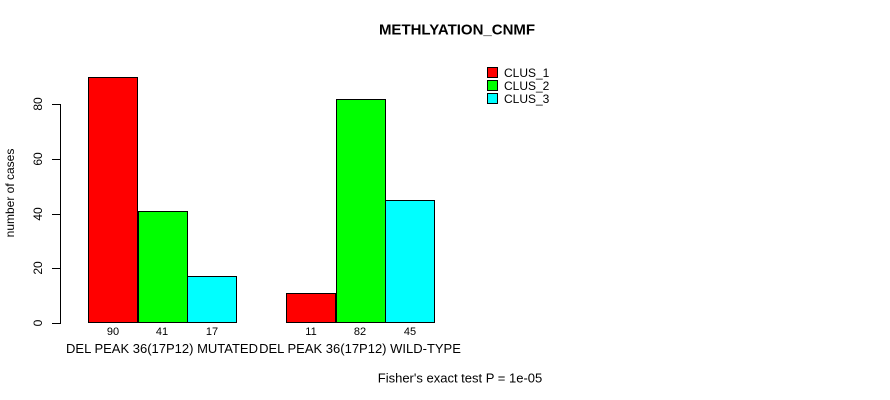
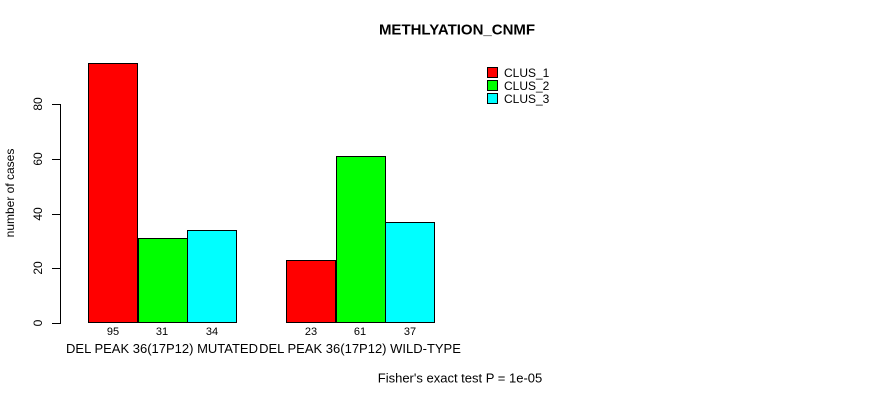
CLUS_1/DEL PEAK 36(17P12) MUTATED: 90 -> 95
CLUS_2/DEL PEAK 36(17P12) MUTATED: 41 -> 31
CLUS_3/DEL PEAK 36(17P12) MUTATED: 17 -> 34
CLUS_1/DEL PEAK 36(17P12) WILD-TYPE: 11 -> 23
CLUS_2/DEL PEAK 36(17P12) WILD-TYPE: 82 -> 61
CLUS_3/DEL PEAK 36(17P12) WILD-TYPE: 45 -> 37
